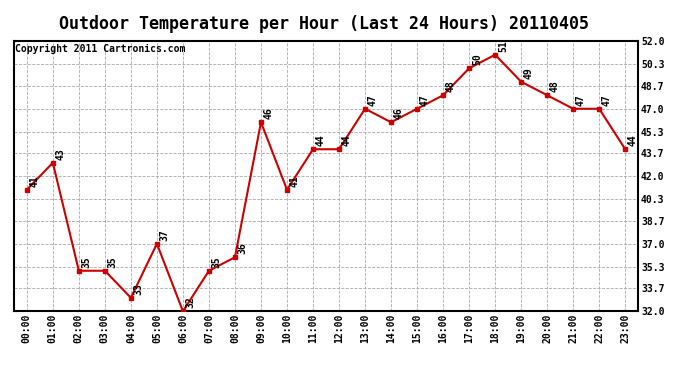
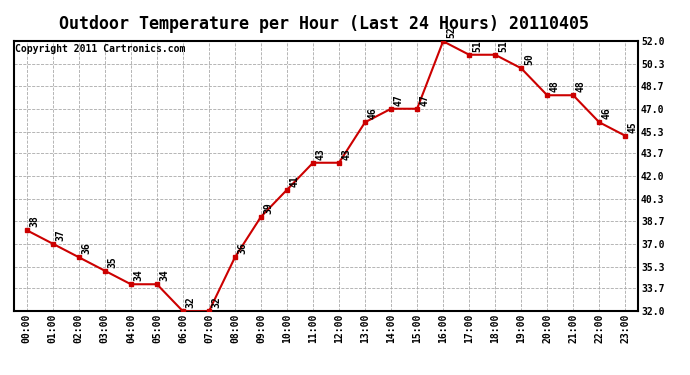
00:00: 41 -> 38
01:00: 43 -> 37
02:00: 35 -> 36
04:00: 33 -> 34
05:00: 37 -> 34
07:00: 35 -> 32
09:00: 46 -> 39
11:00: 44 -> 43
12:00: 44 -> 43
13:00: 47 -> 46
14:00: 46 -> 47
16:00: 48 -> 52
17:00: 50 -> 51
19:00: 49 -> 50
21:00: 47 -> 48
22:00: 47 -> 46
23:00: 44 -> 45
